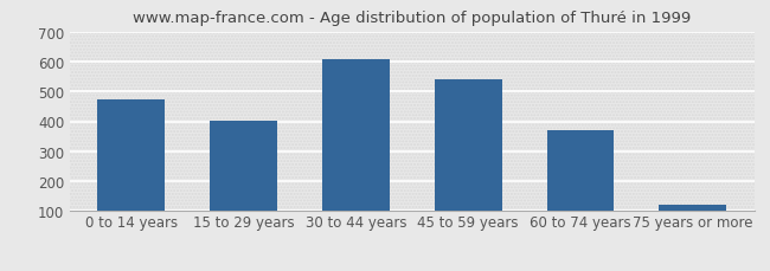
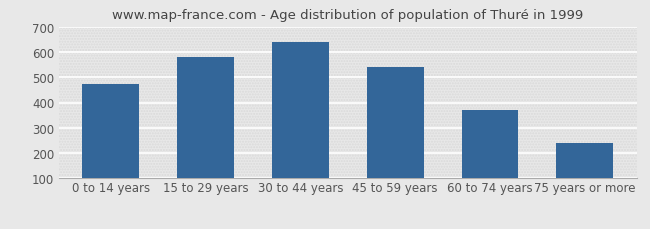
15 to 29 years: 402 -> 580
30 to 44 years: 606 -> 640
75 years or more: 120 -> 240
